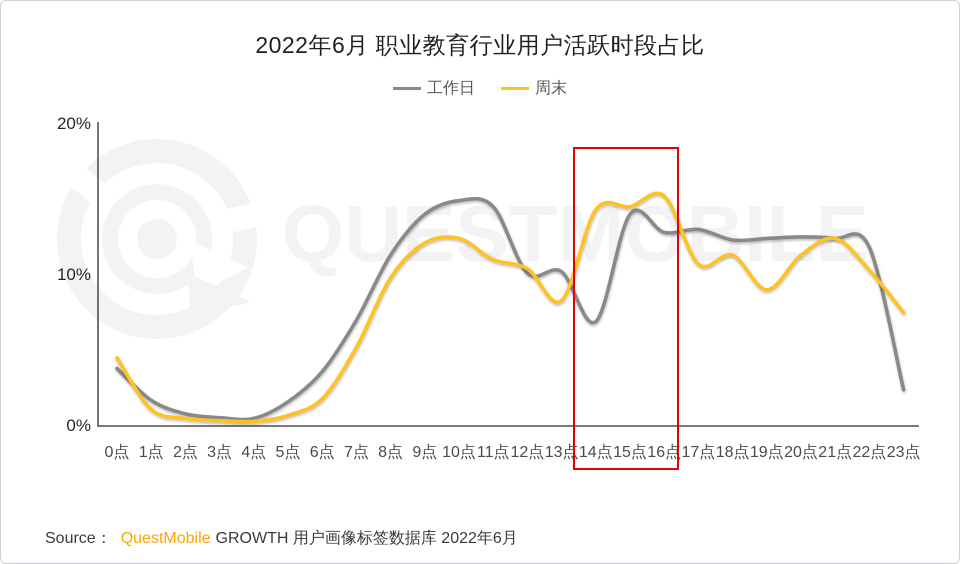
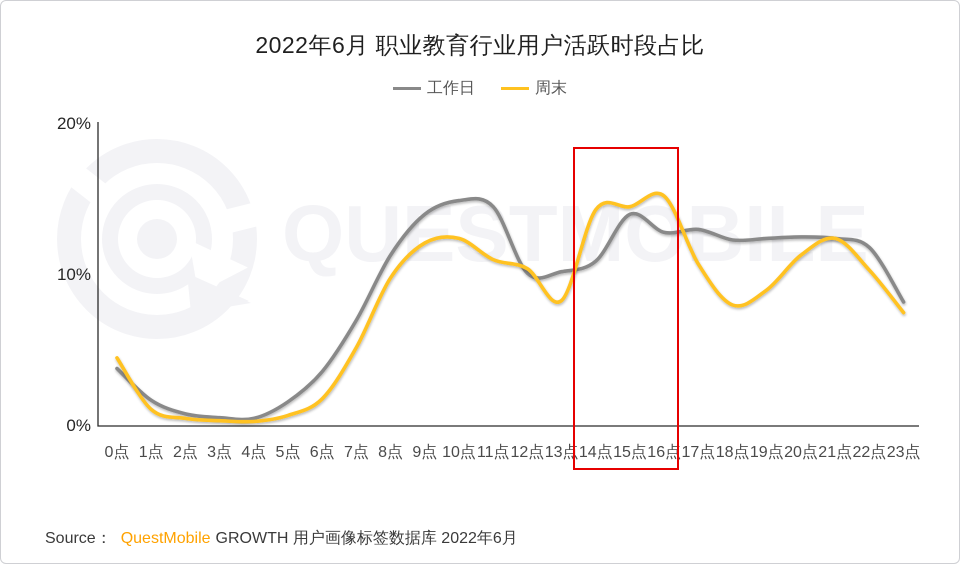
工作日/14点: 6.9% -> 10.9%
周末/18点: 11.3% -> 8.0%
工作日/23点: 2.4% -> 8.2%
